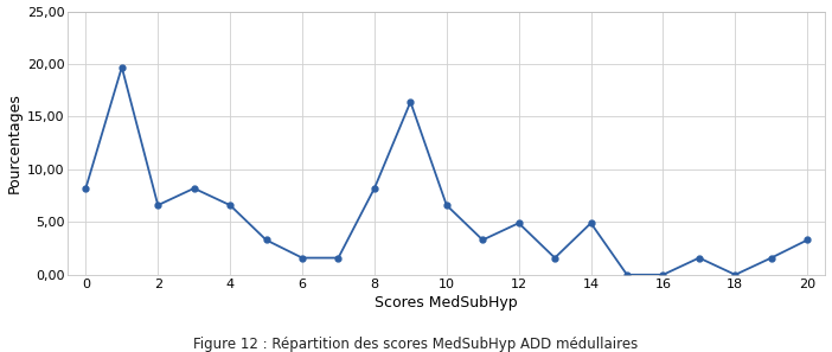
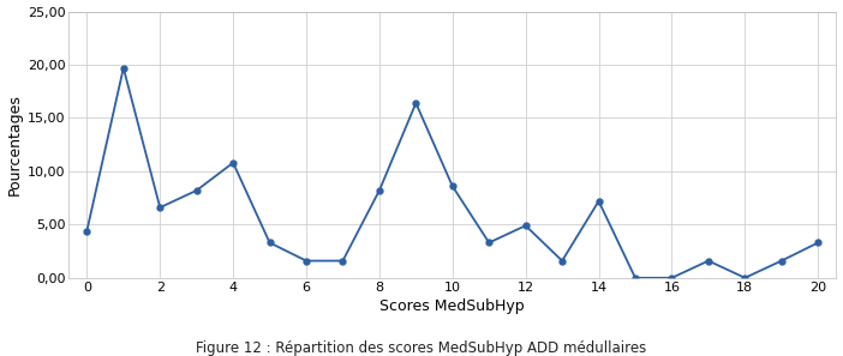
0: 8,2 -> 4,4
4: 6,6 -> 10,8
10: 6,6 -> 8,6
14: 4,9 -> 7,2
